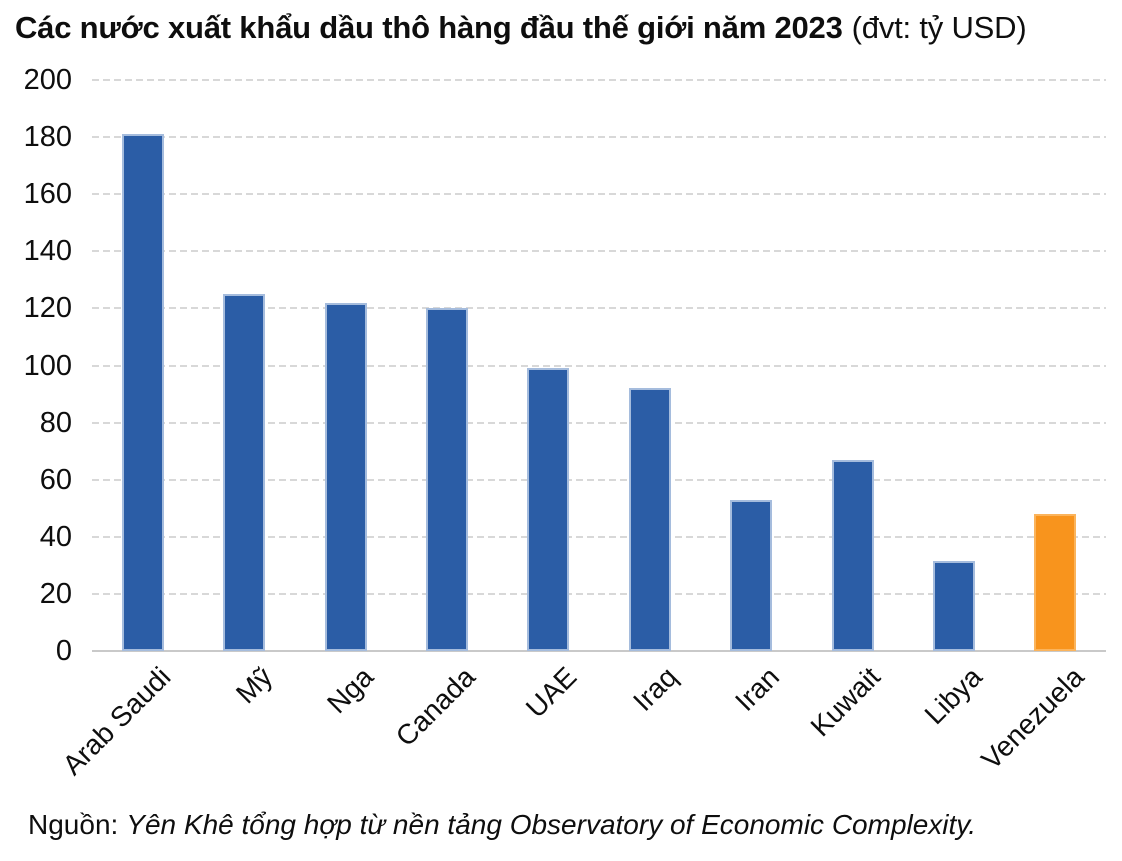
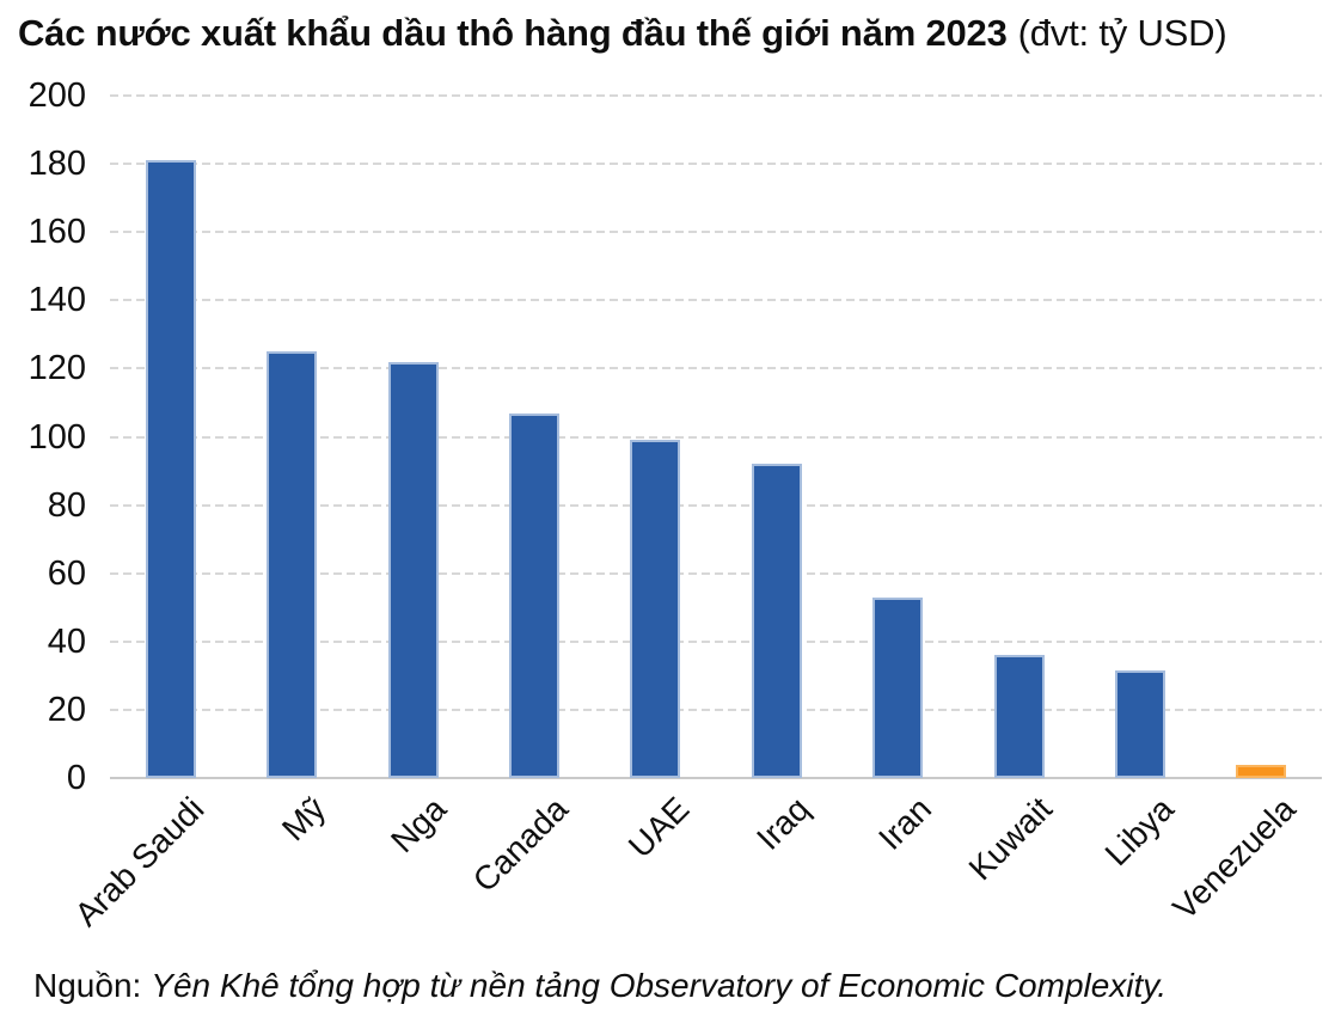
Canada: 120 -> 107
Kuwait: 67 -> 36
Venezuela: 48 -> 4
